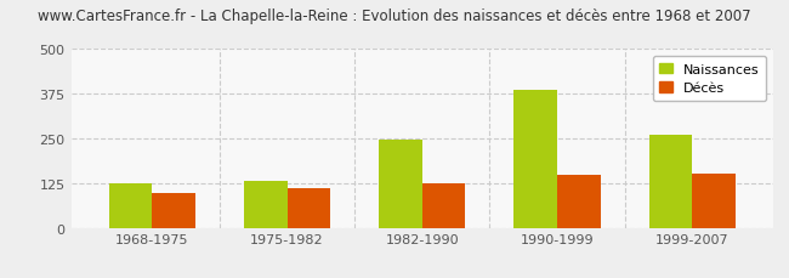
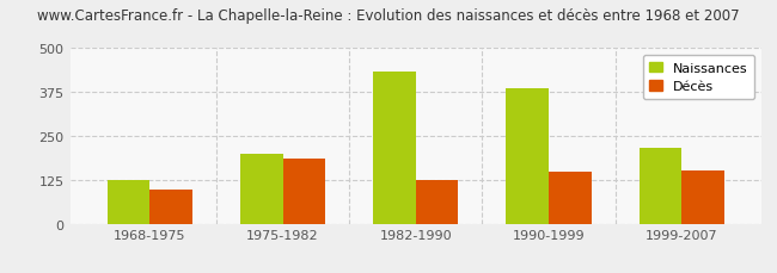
Naissances/1975-1982: 132 -> 200
Décès/1975-1982: 110 -> 185
Naissances/1982-1990: 245 -> 435
Naissances/1999-2007: 260 -> 215
